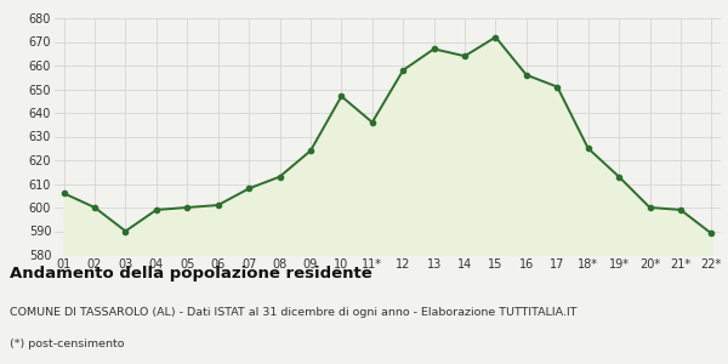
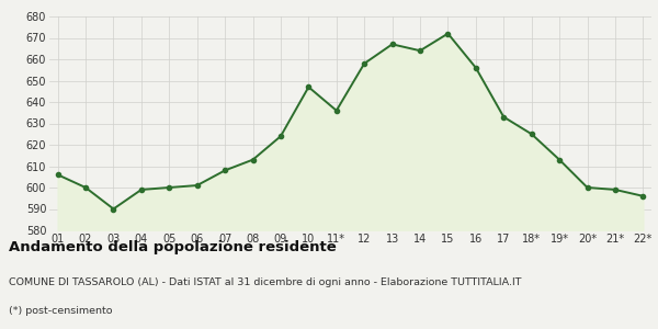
17: 651 -> 633
22*: 589 -> 596
